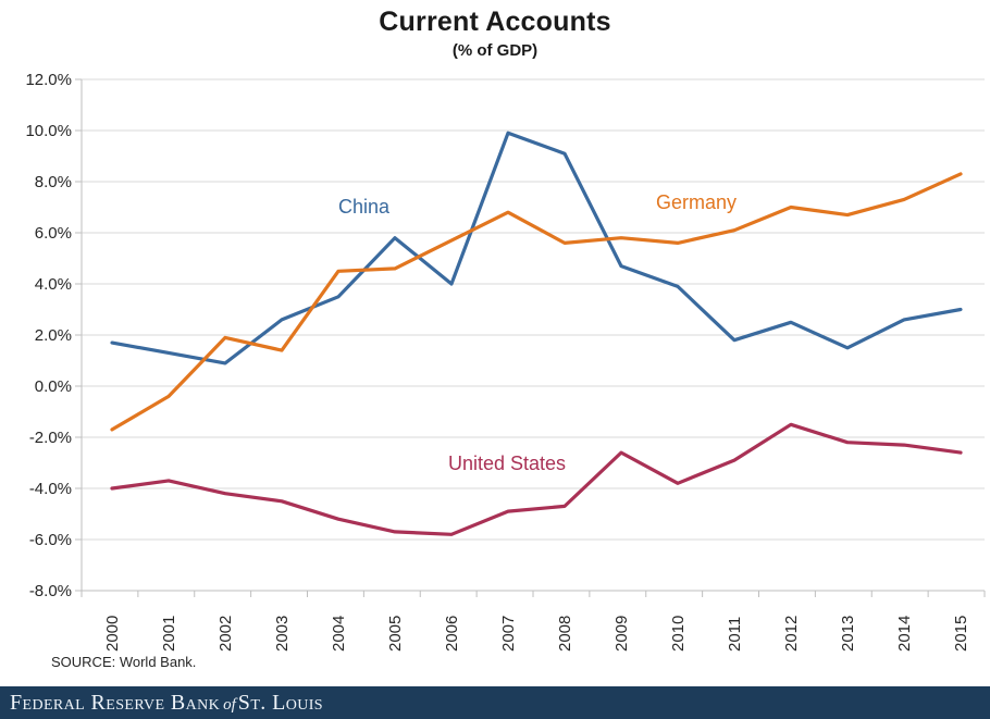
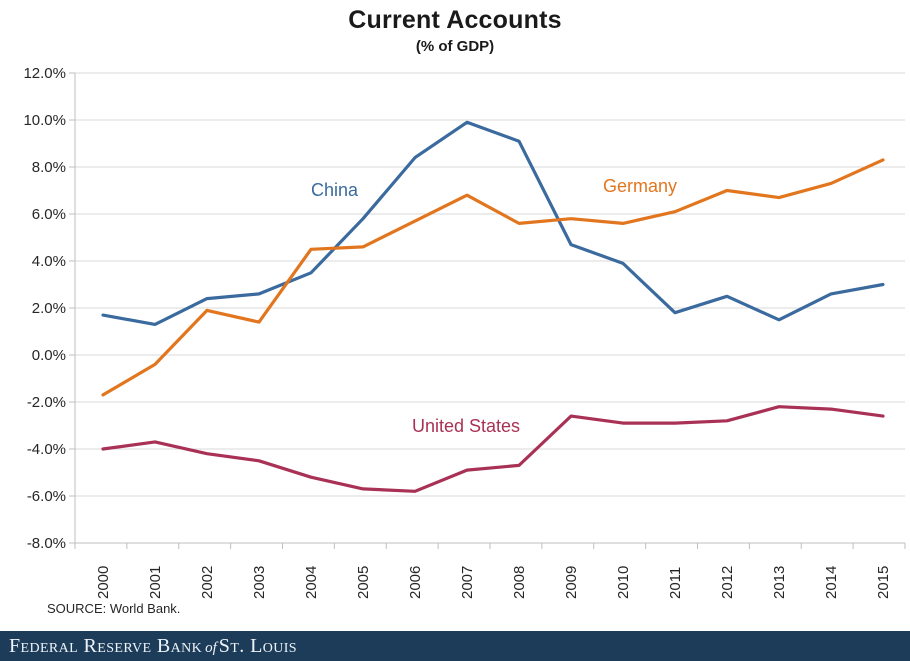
China/2002: 0.9% -> 2.4%
China/2006: 4.0% -> 8.4%
United States/2010: -3.8% -> -2.9%
United States/2012: -1.5% -> -2.8%
